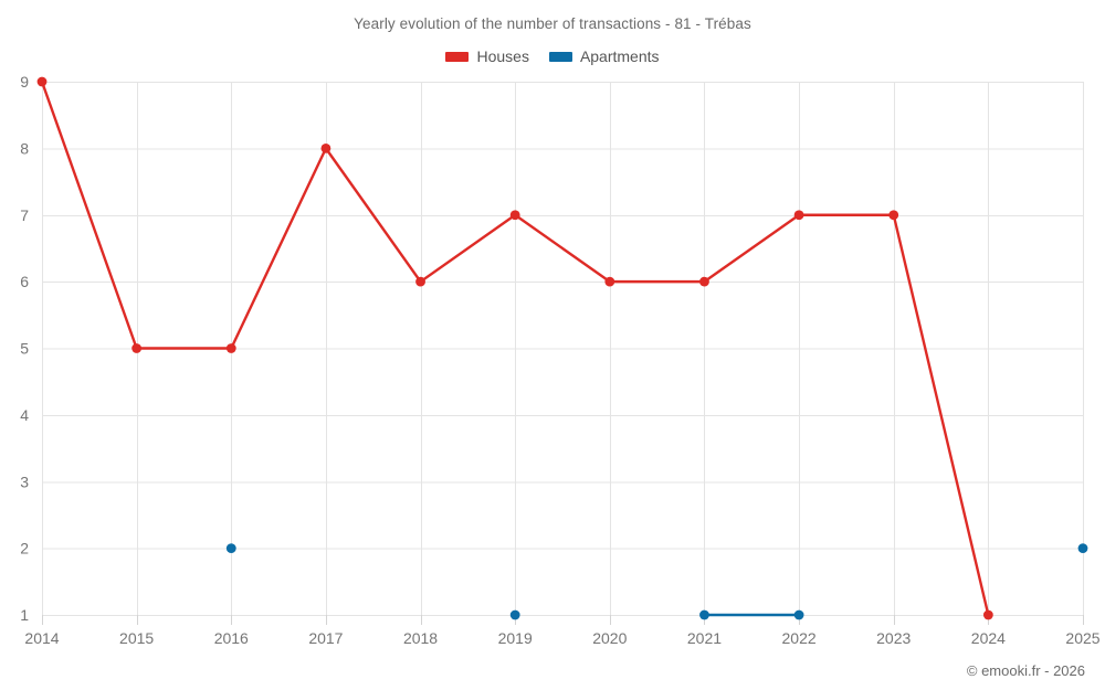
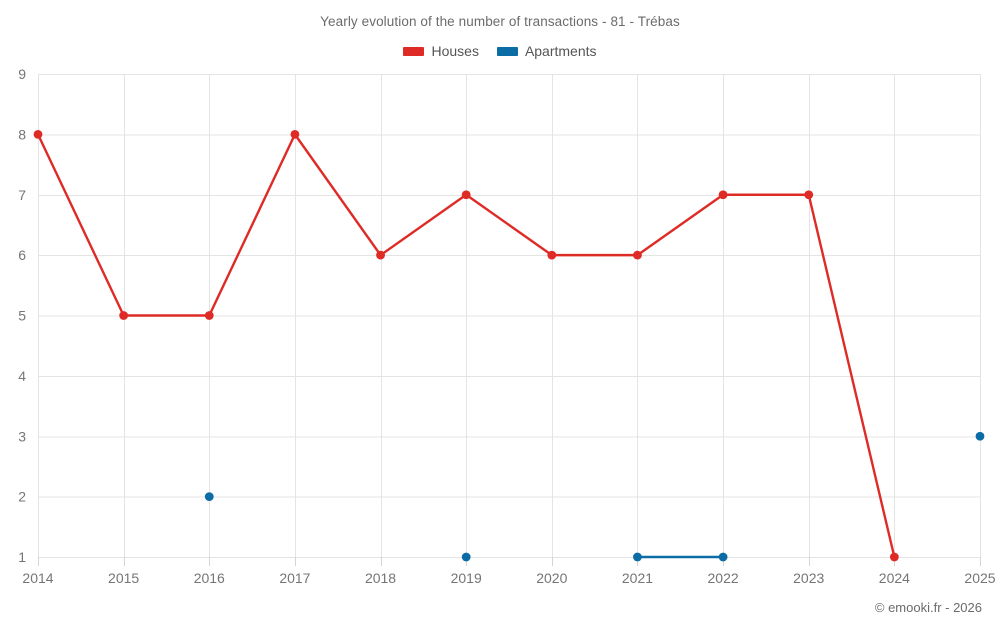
Houses/2014: 9 -> 8
Apartments/2025: 2 -> 3
